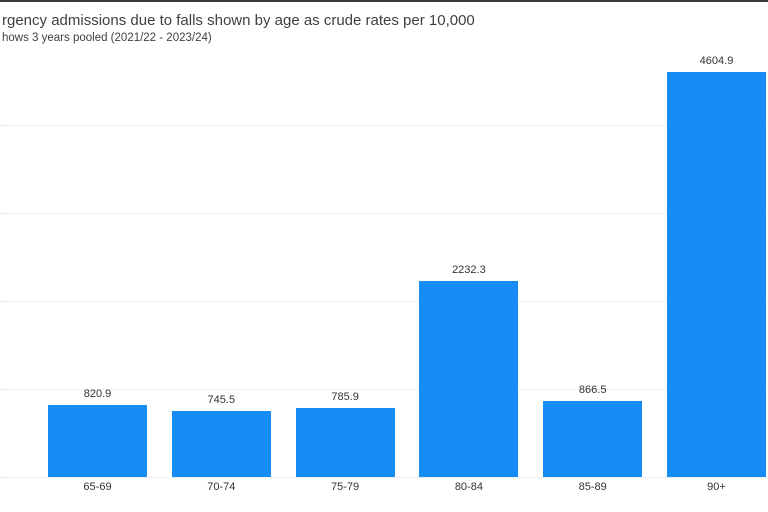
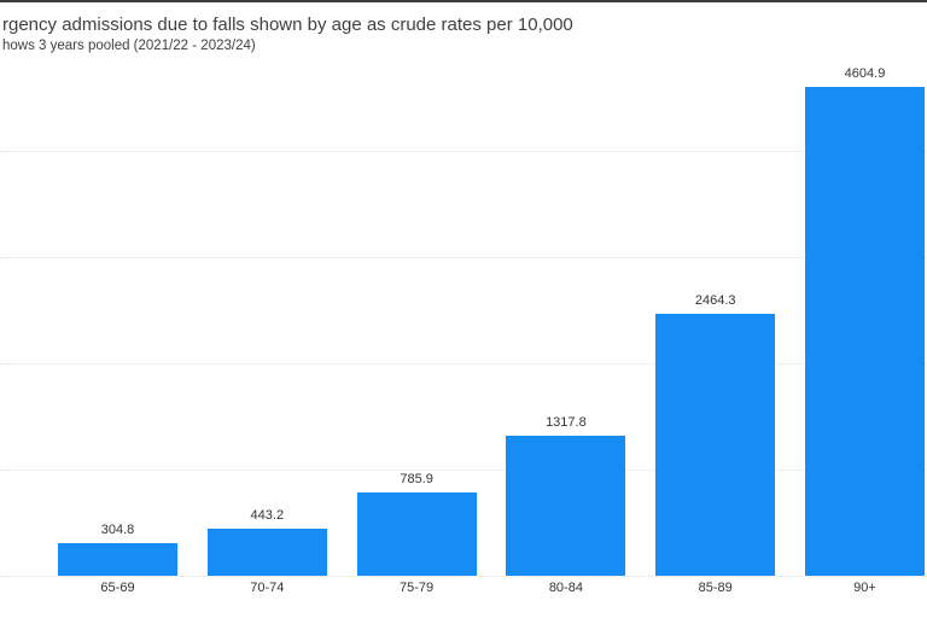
65-69: 820.9 -> 304.8
70-74: 745.5 -> 443.2
80-84: 2232.3 -> 1317.8
85-89: 866.5 -> 2464.3
